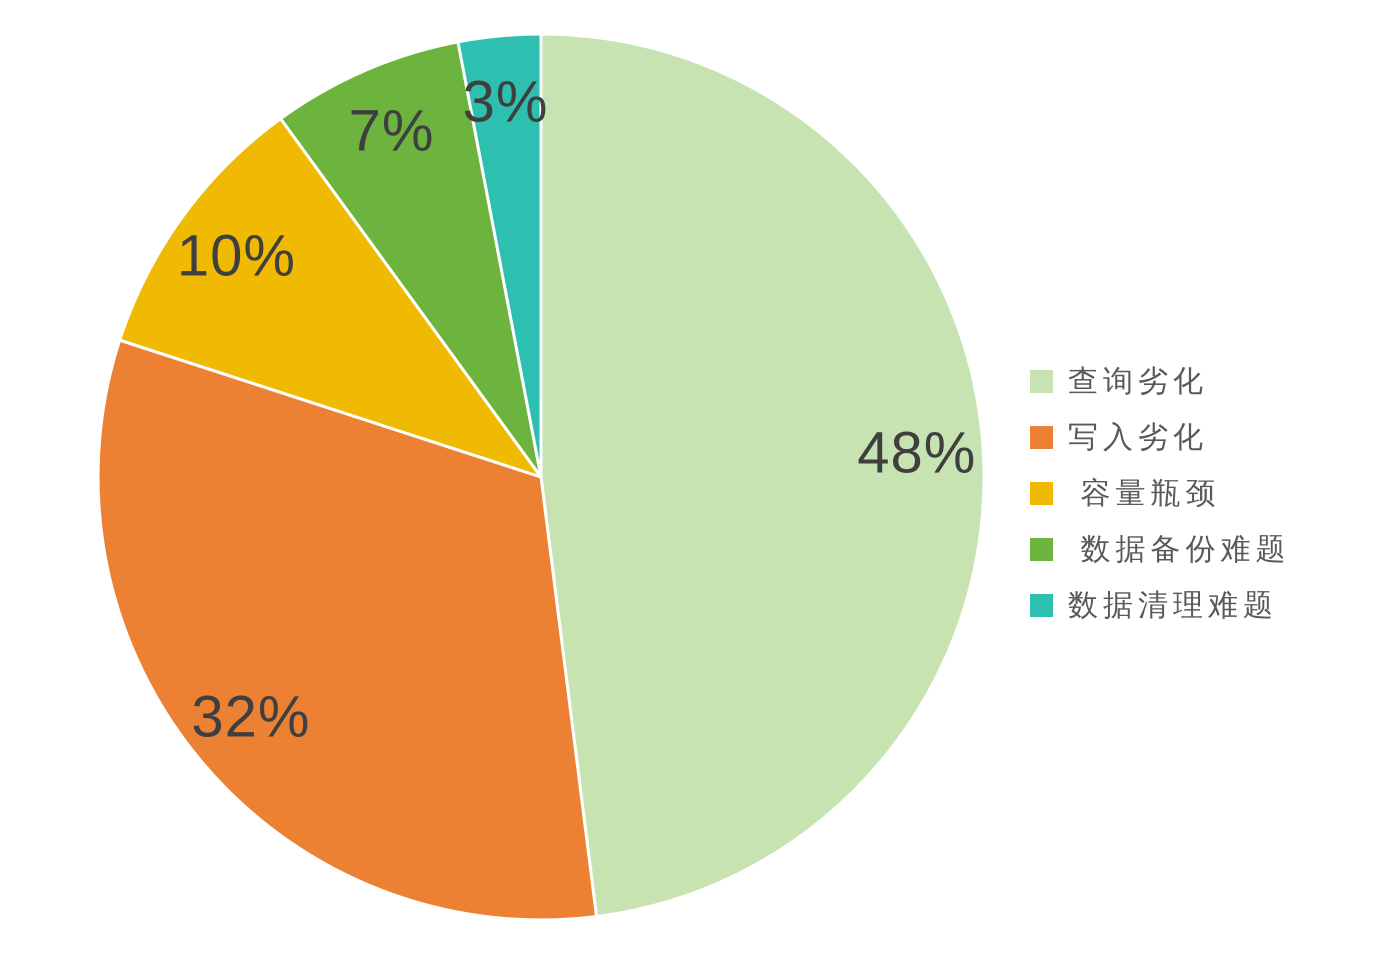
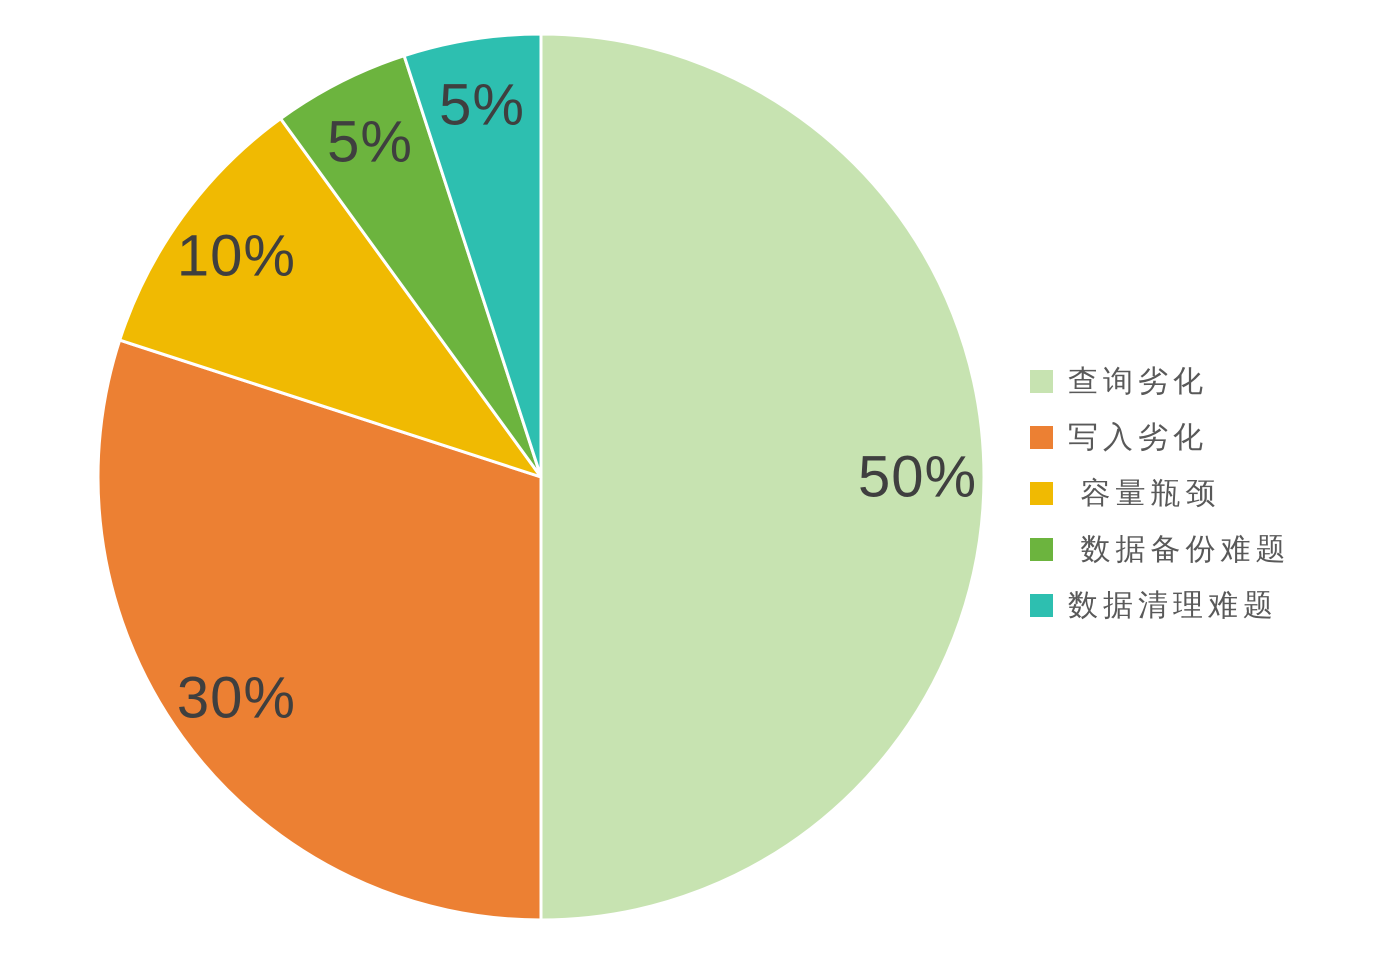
查询劣化: 48% -> 50%
写入劣化: 32% -> 30%
数据备份难题: 7% -> 5%
数据清理难题: 3% -> 5%
